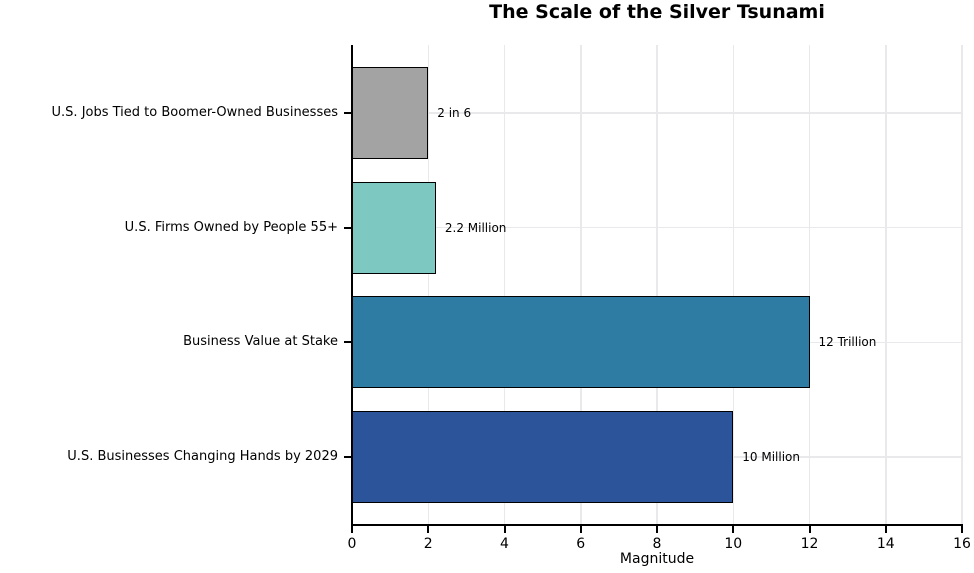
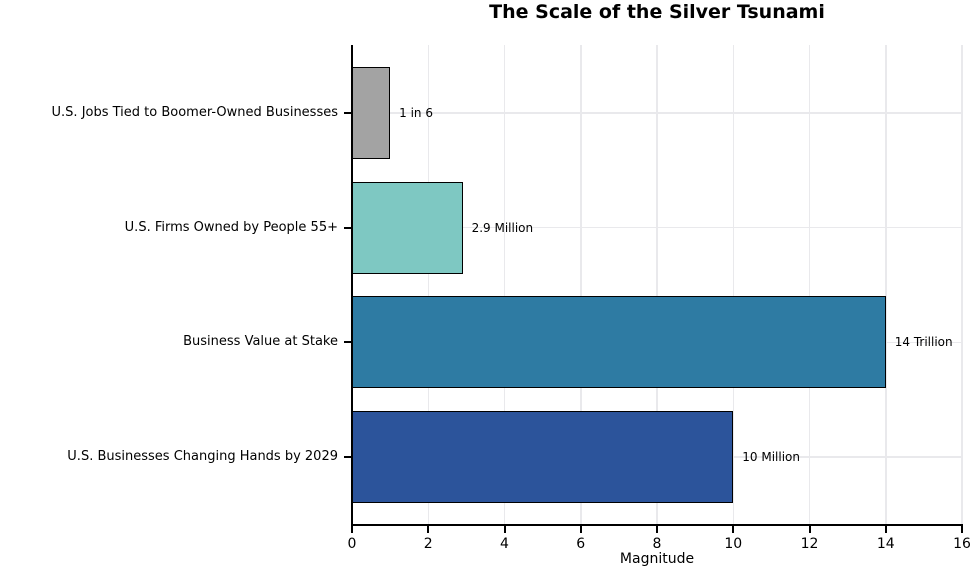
U.S. Jobs Tied to Boomer-Owned Businesses: 2 -> 1
U.S. Firms Owned by People 55+: 2.2 -> 2.9
Business Value at Stake: 12 -> 14
